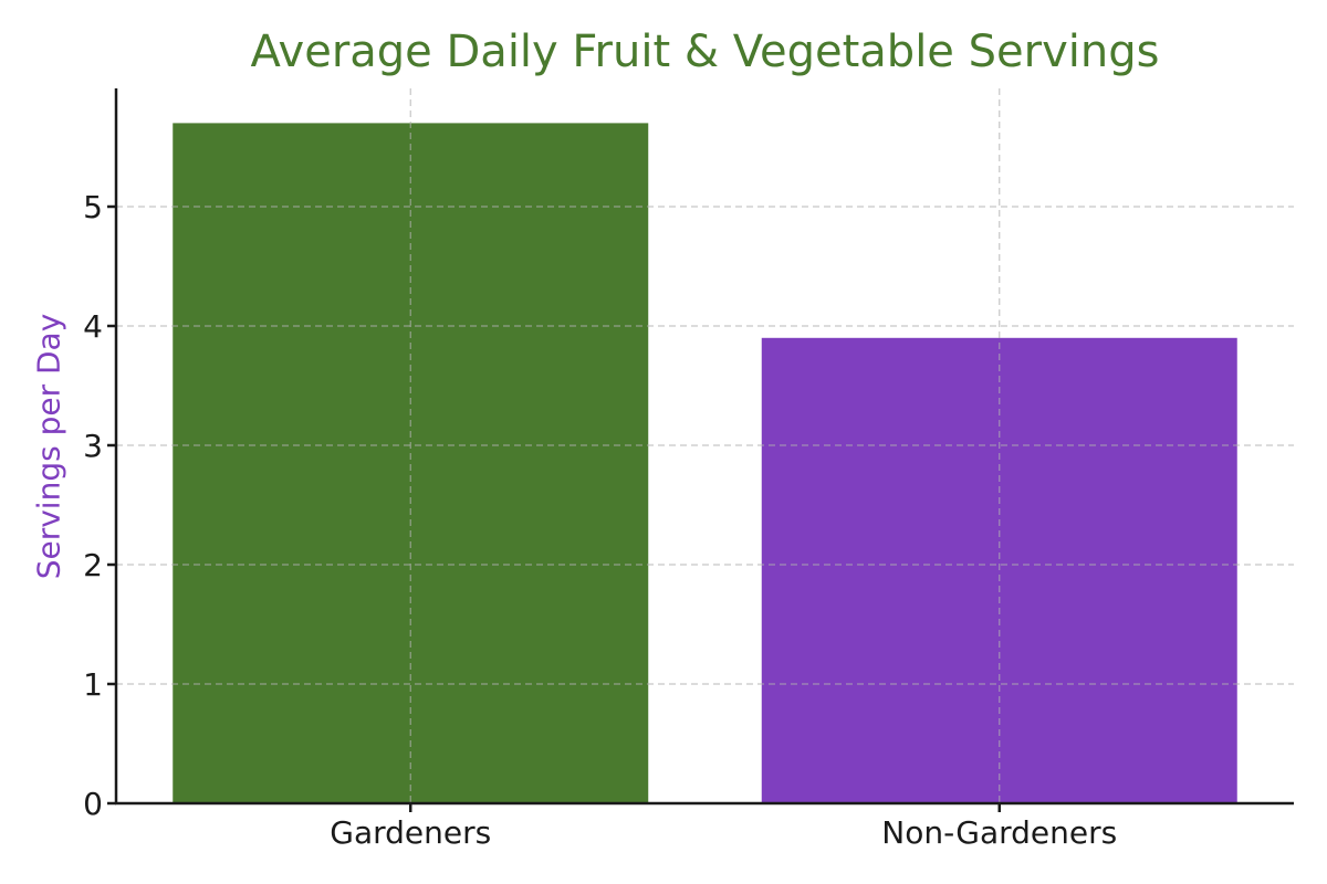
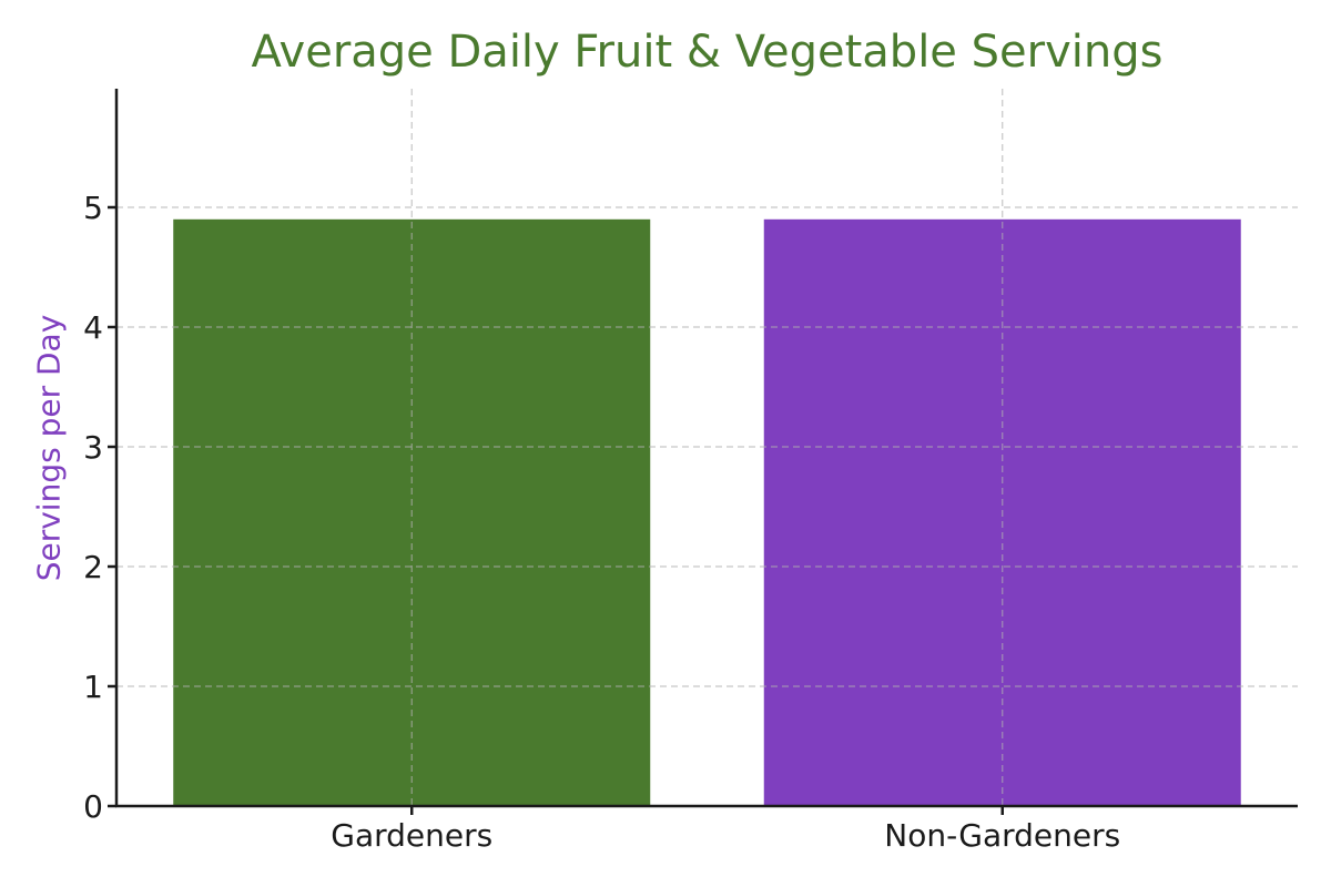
Gardeners: 5.7 -> 4.9
Non-Gardeners: 3.9 -> 4.9
